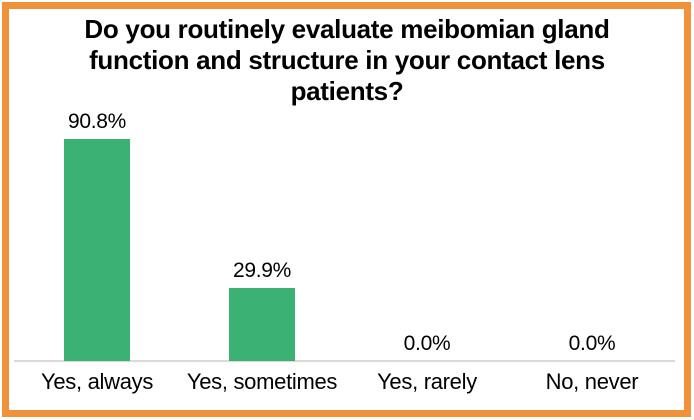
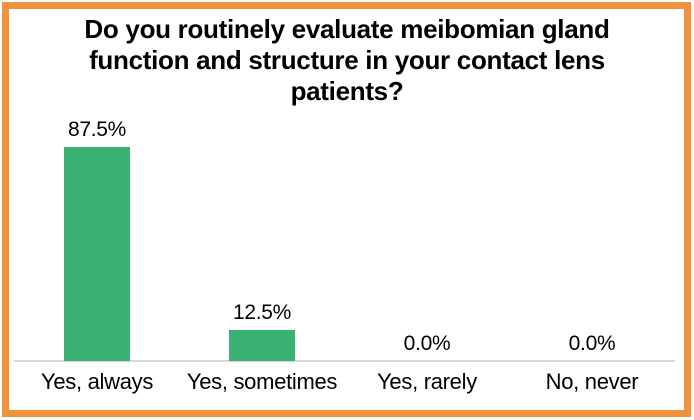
Yes, always: 90.8% -> 87.5%
Yes, sometimes: 29.9% -> 12.5%
